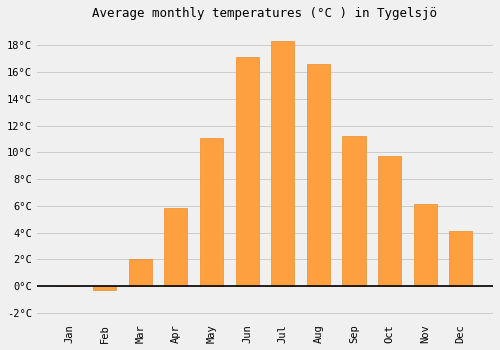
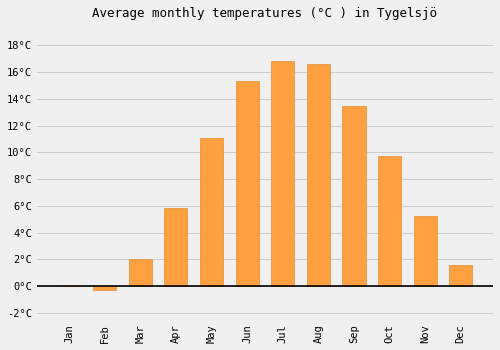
Jun: 17.1°C -> 15.3°C
Jul: 18.3°C -> 16.8°C
Sep: 11.2°C -> 13.5°C
Nov: 6.1°C -> 5.2°C
Dec: 4.1°C -> 1.6°C
